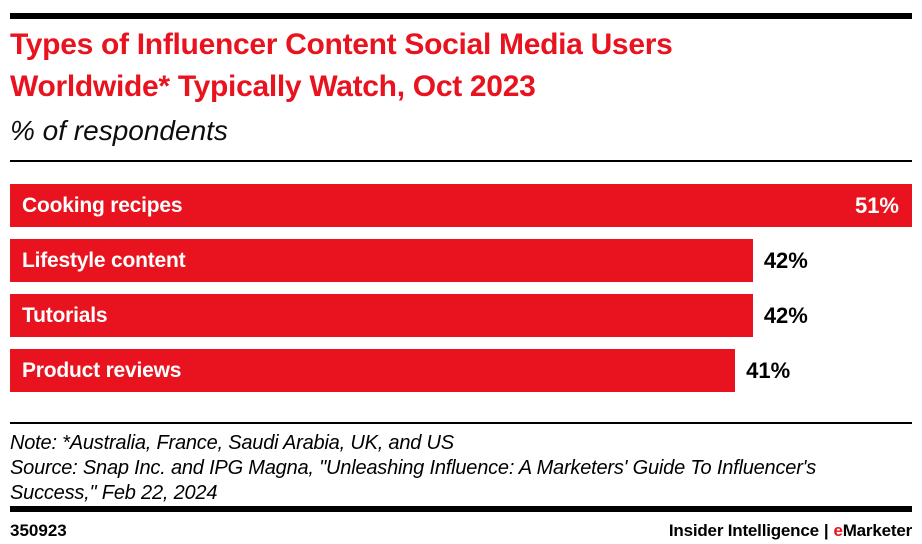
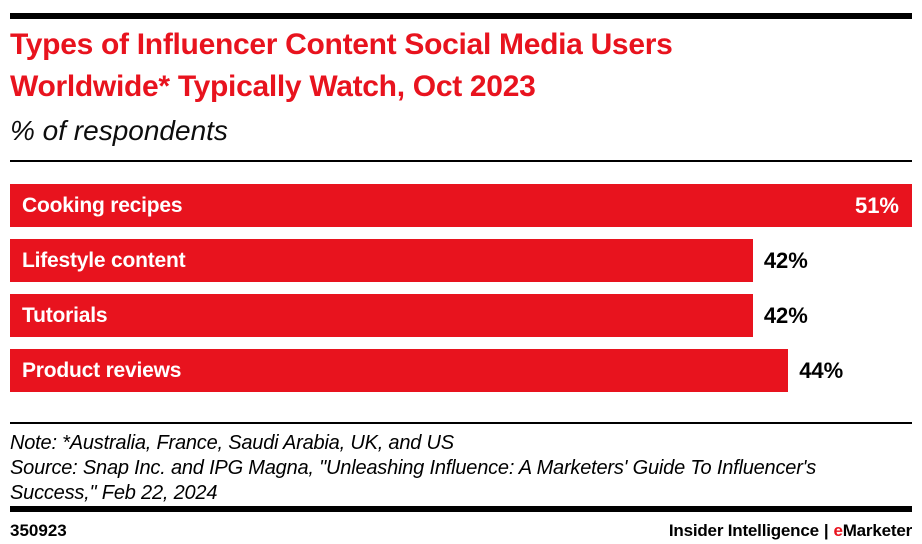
Product reviews: 41% -> 44%
